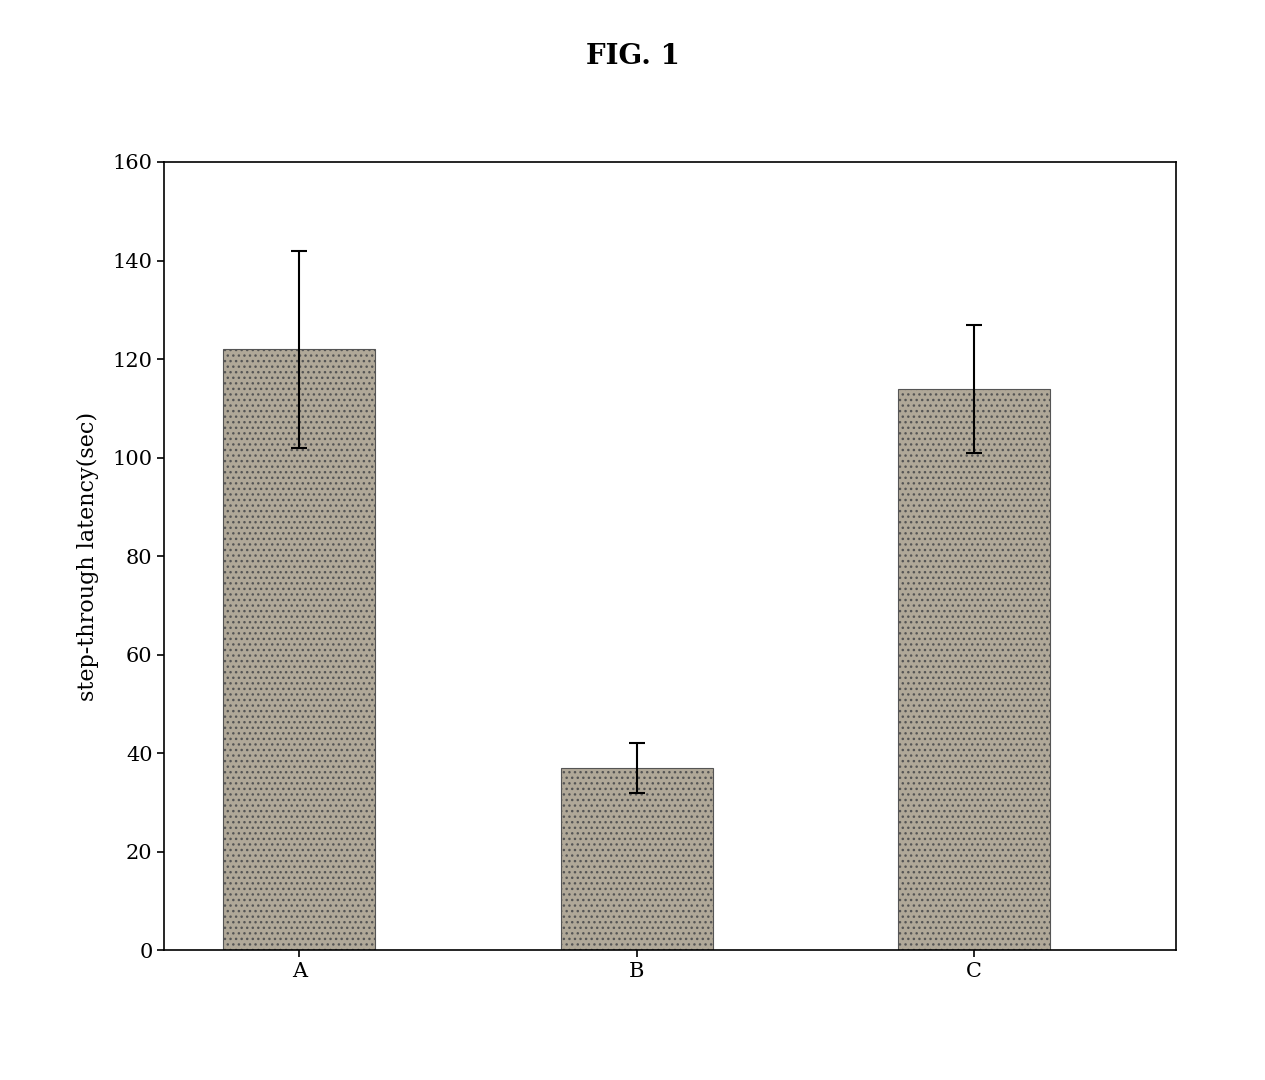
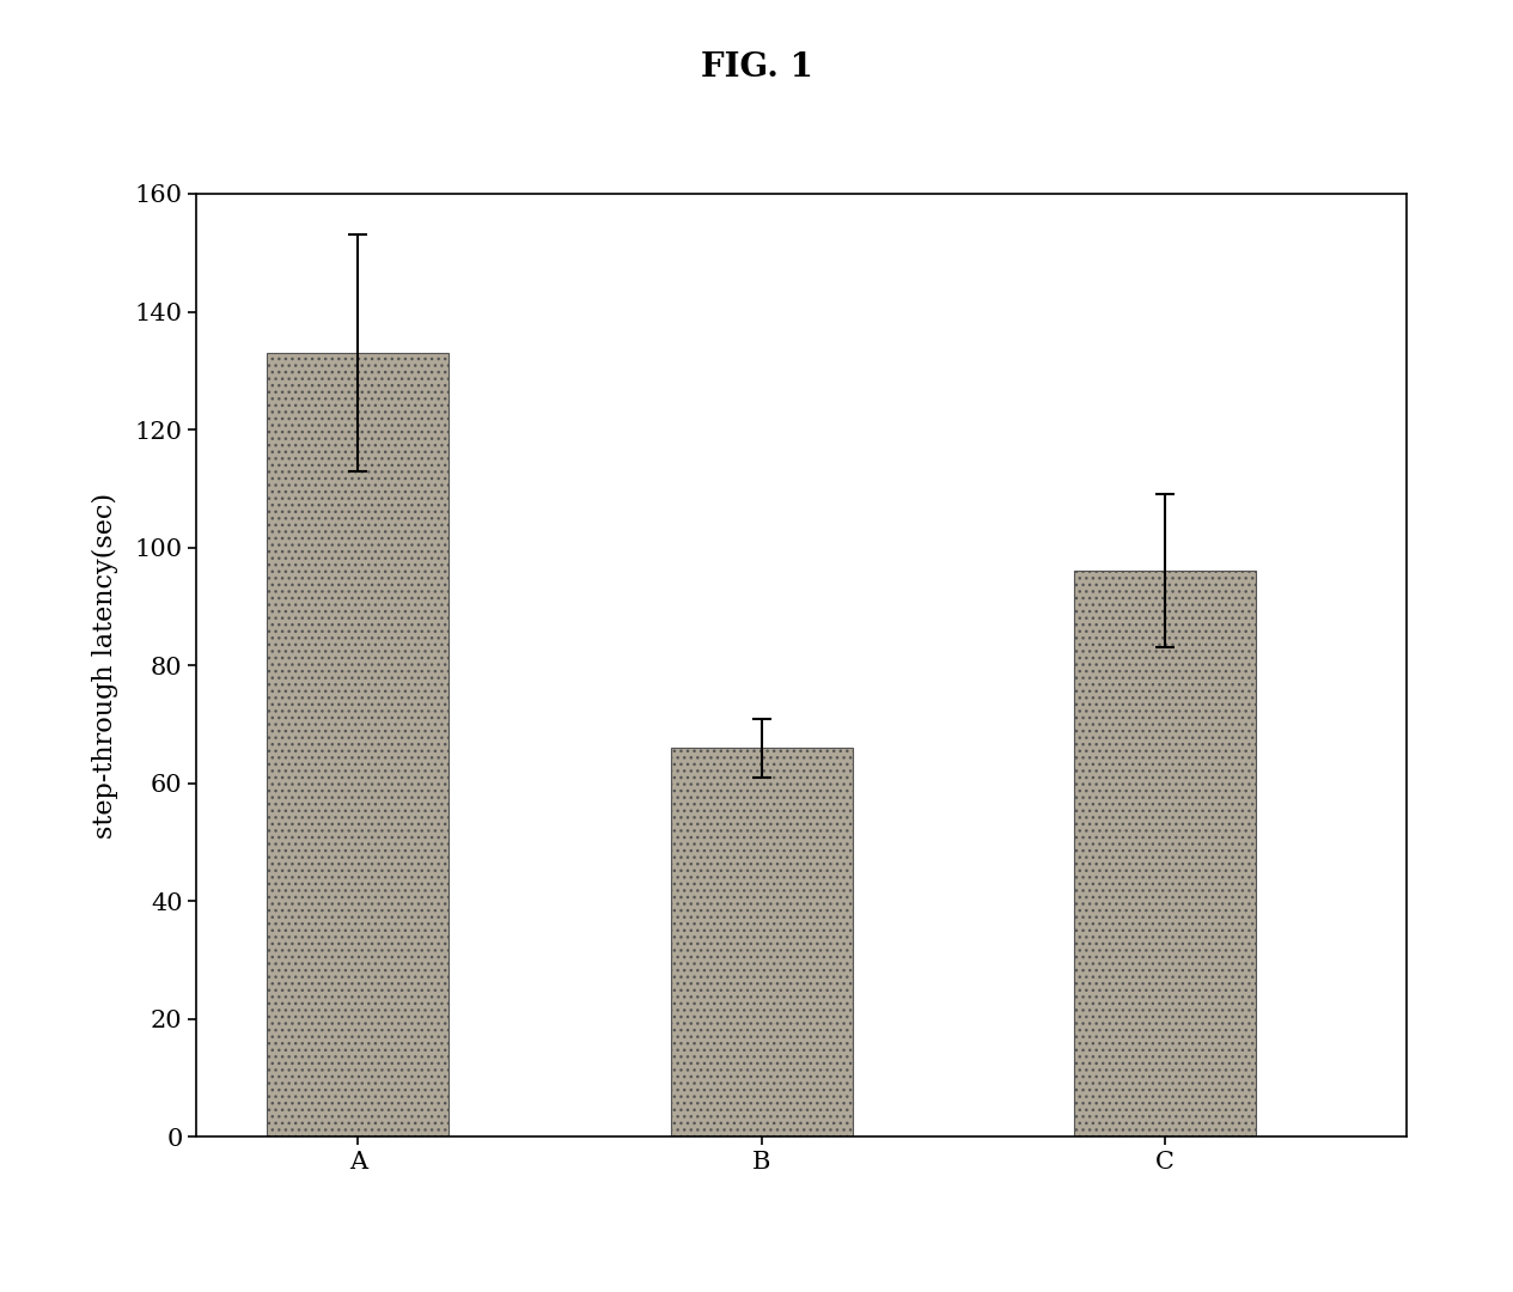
A: 122 -> 133
B: 37 -> 66
C: 114 -> 96
